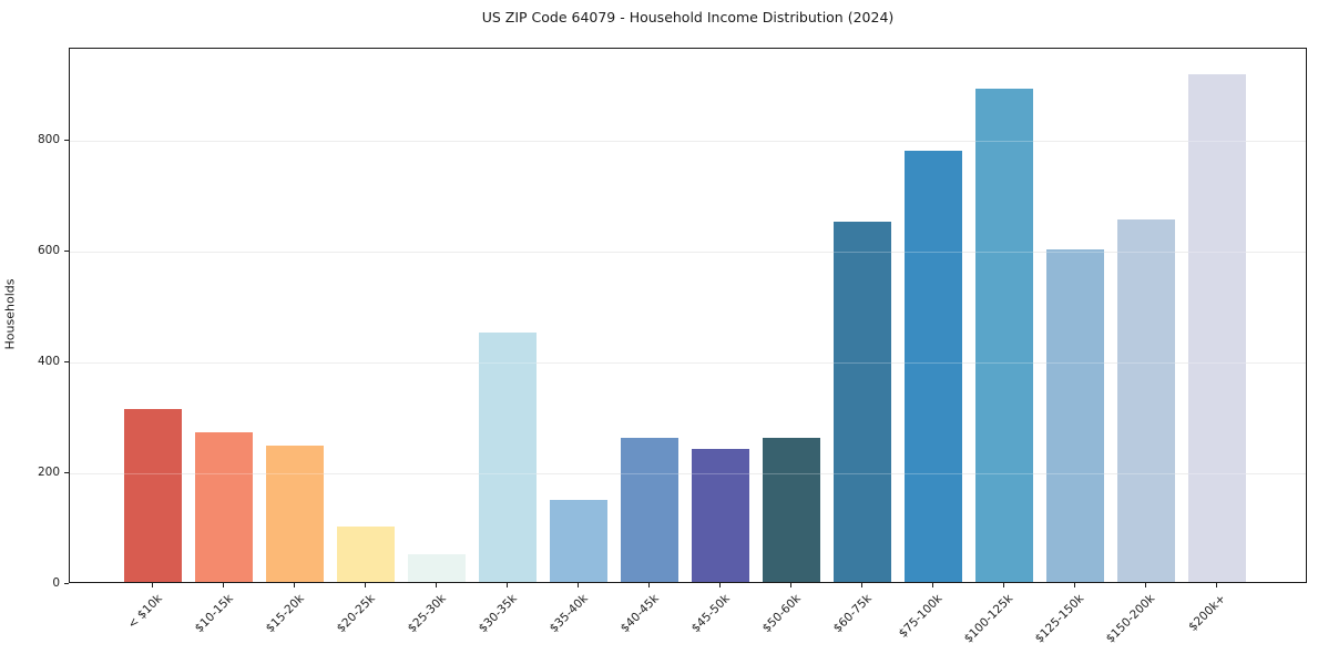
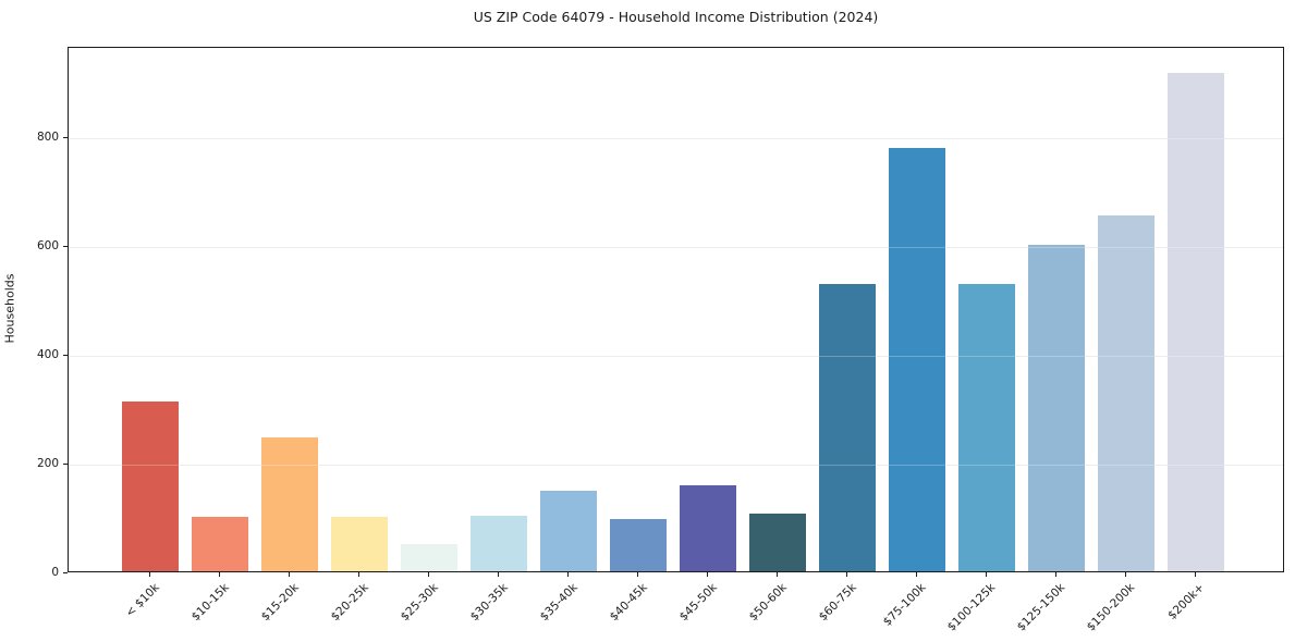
$10-15k: 270 -> 100
$30-35k: 450 -> 100
$40-45k: 260 -> 100
$45-50k: 240 -> 160
$50-60k: 260 -> 110
$60-75k: 650 -> 530
$100-125k: 890 -> 530
